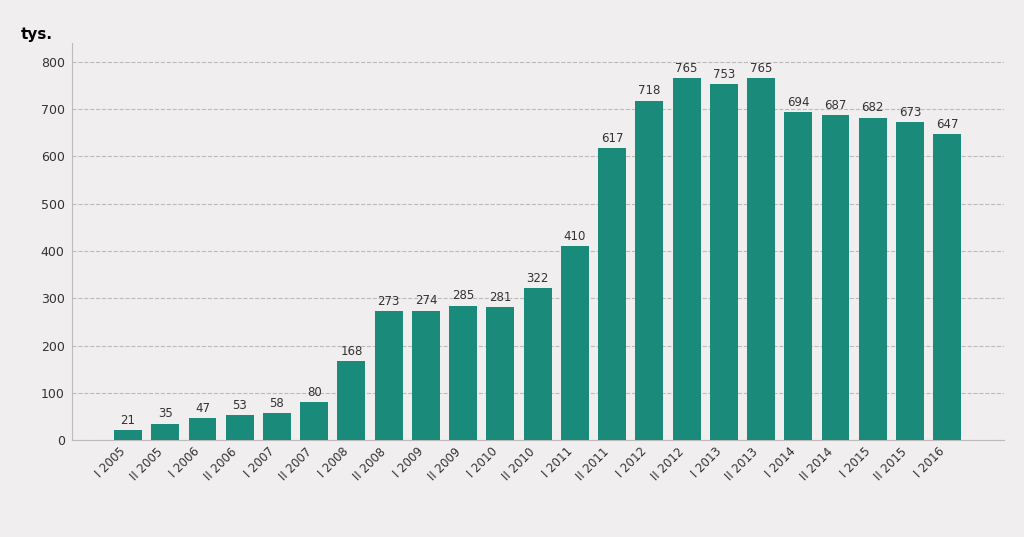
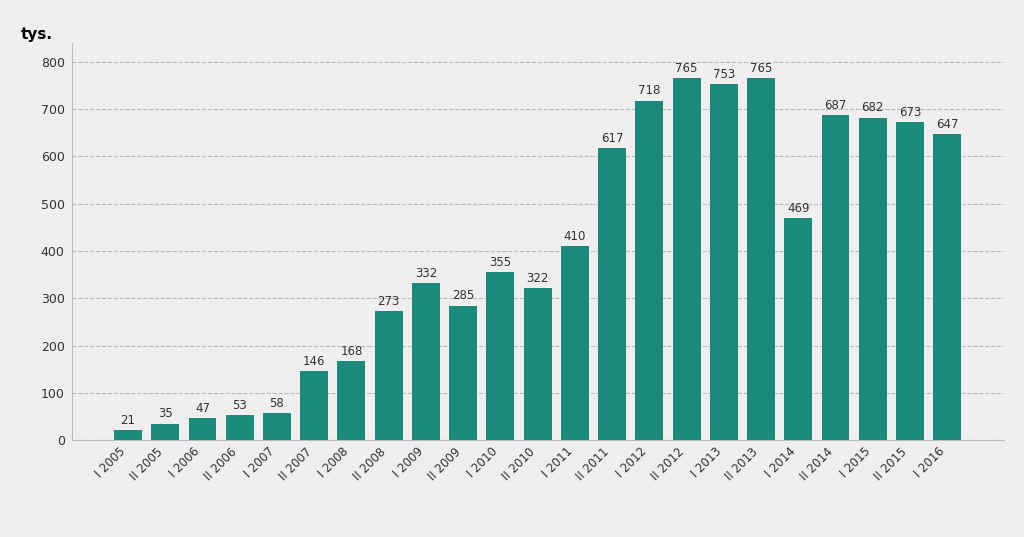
II 2007: 80 -> 146
I 2009: 274 -> 332
I 2010: 281 -> 355
I 2014: 694 -> 469
